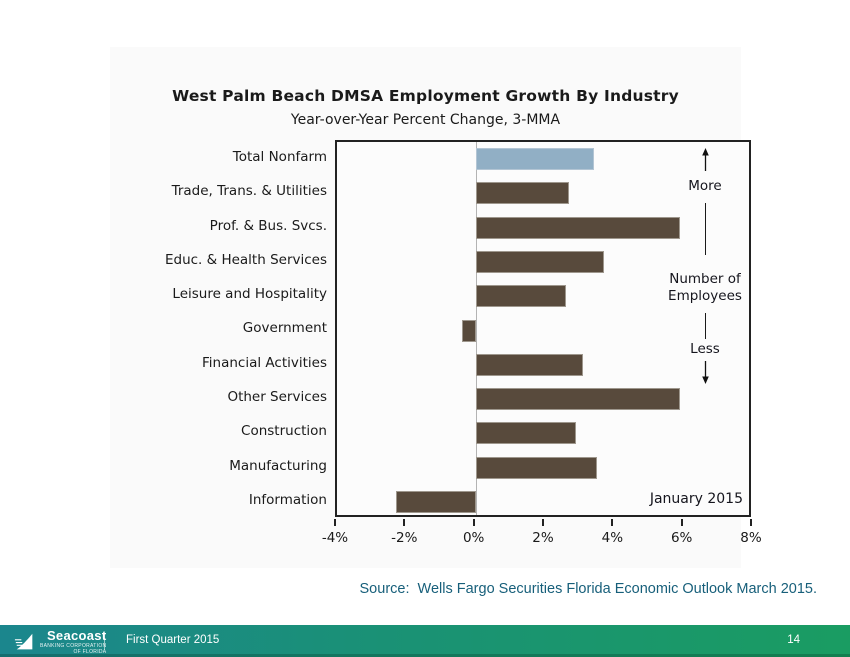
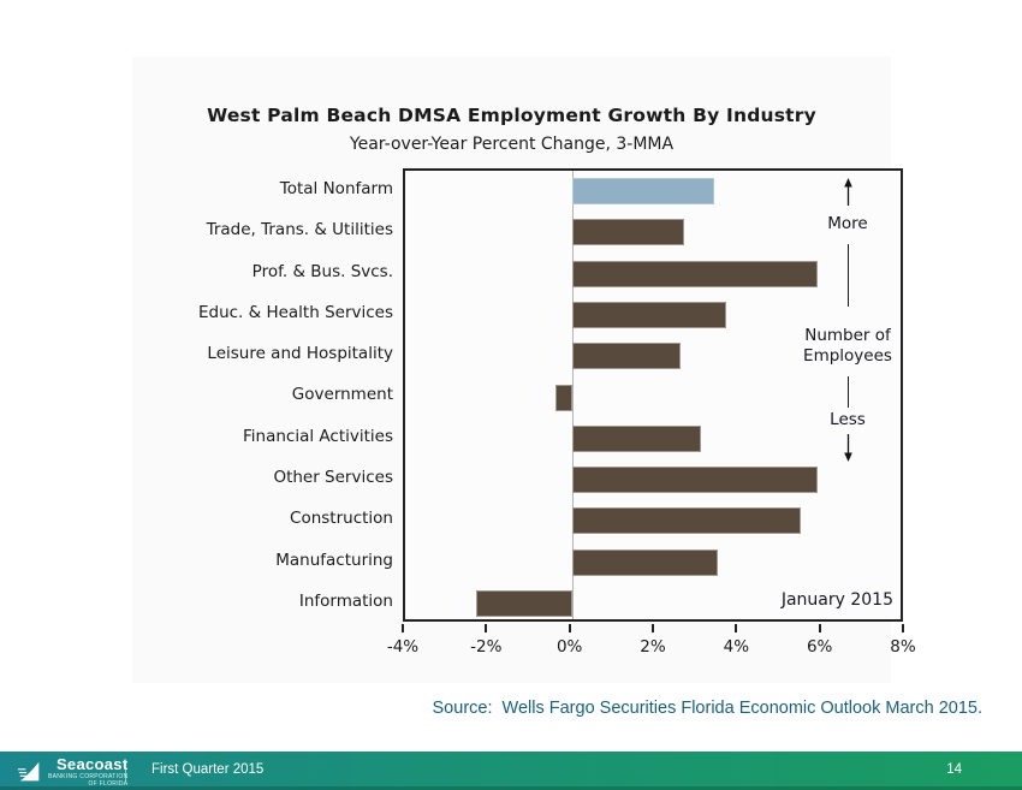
Construction: 2.9% -> 5.5%
